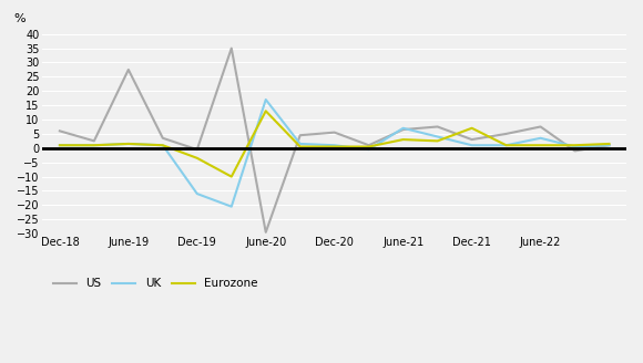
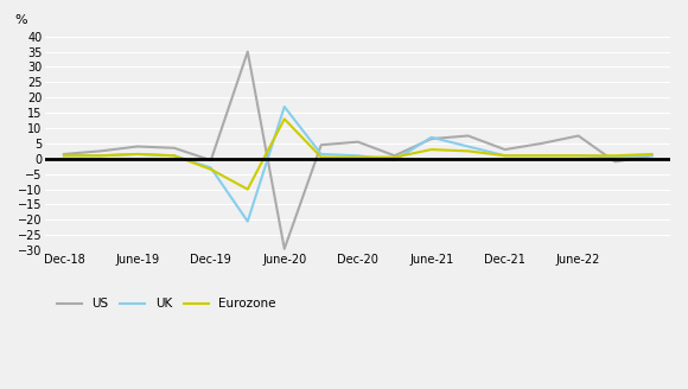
US/Dec-18: 6.0 -> 1.5
US/June-19: 27.5 -> 4.0
UK/Dec-19: -16.0 -> -3.0
Eurozone/Dec-21: 7.0 -> 1.0
UK/June-22: 3.5 -> 1.0
